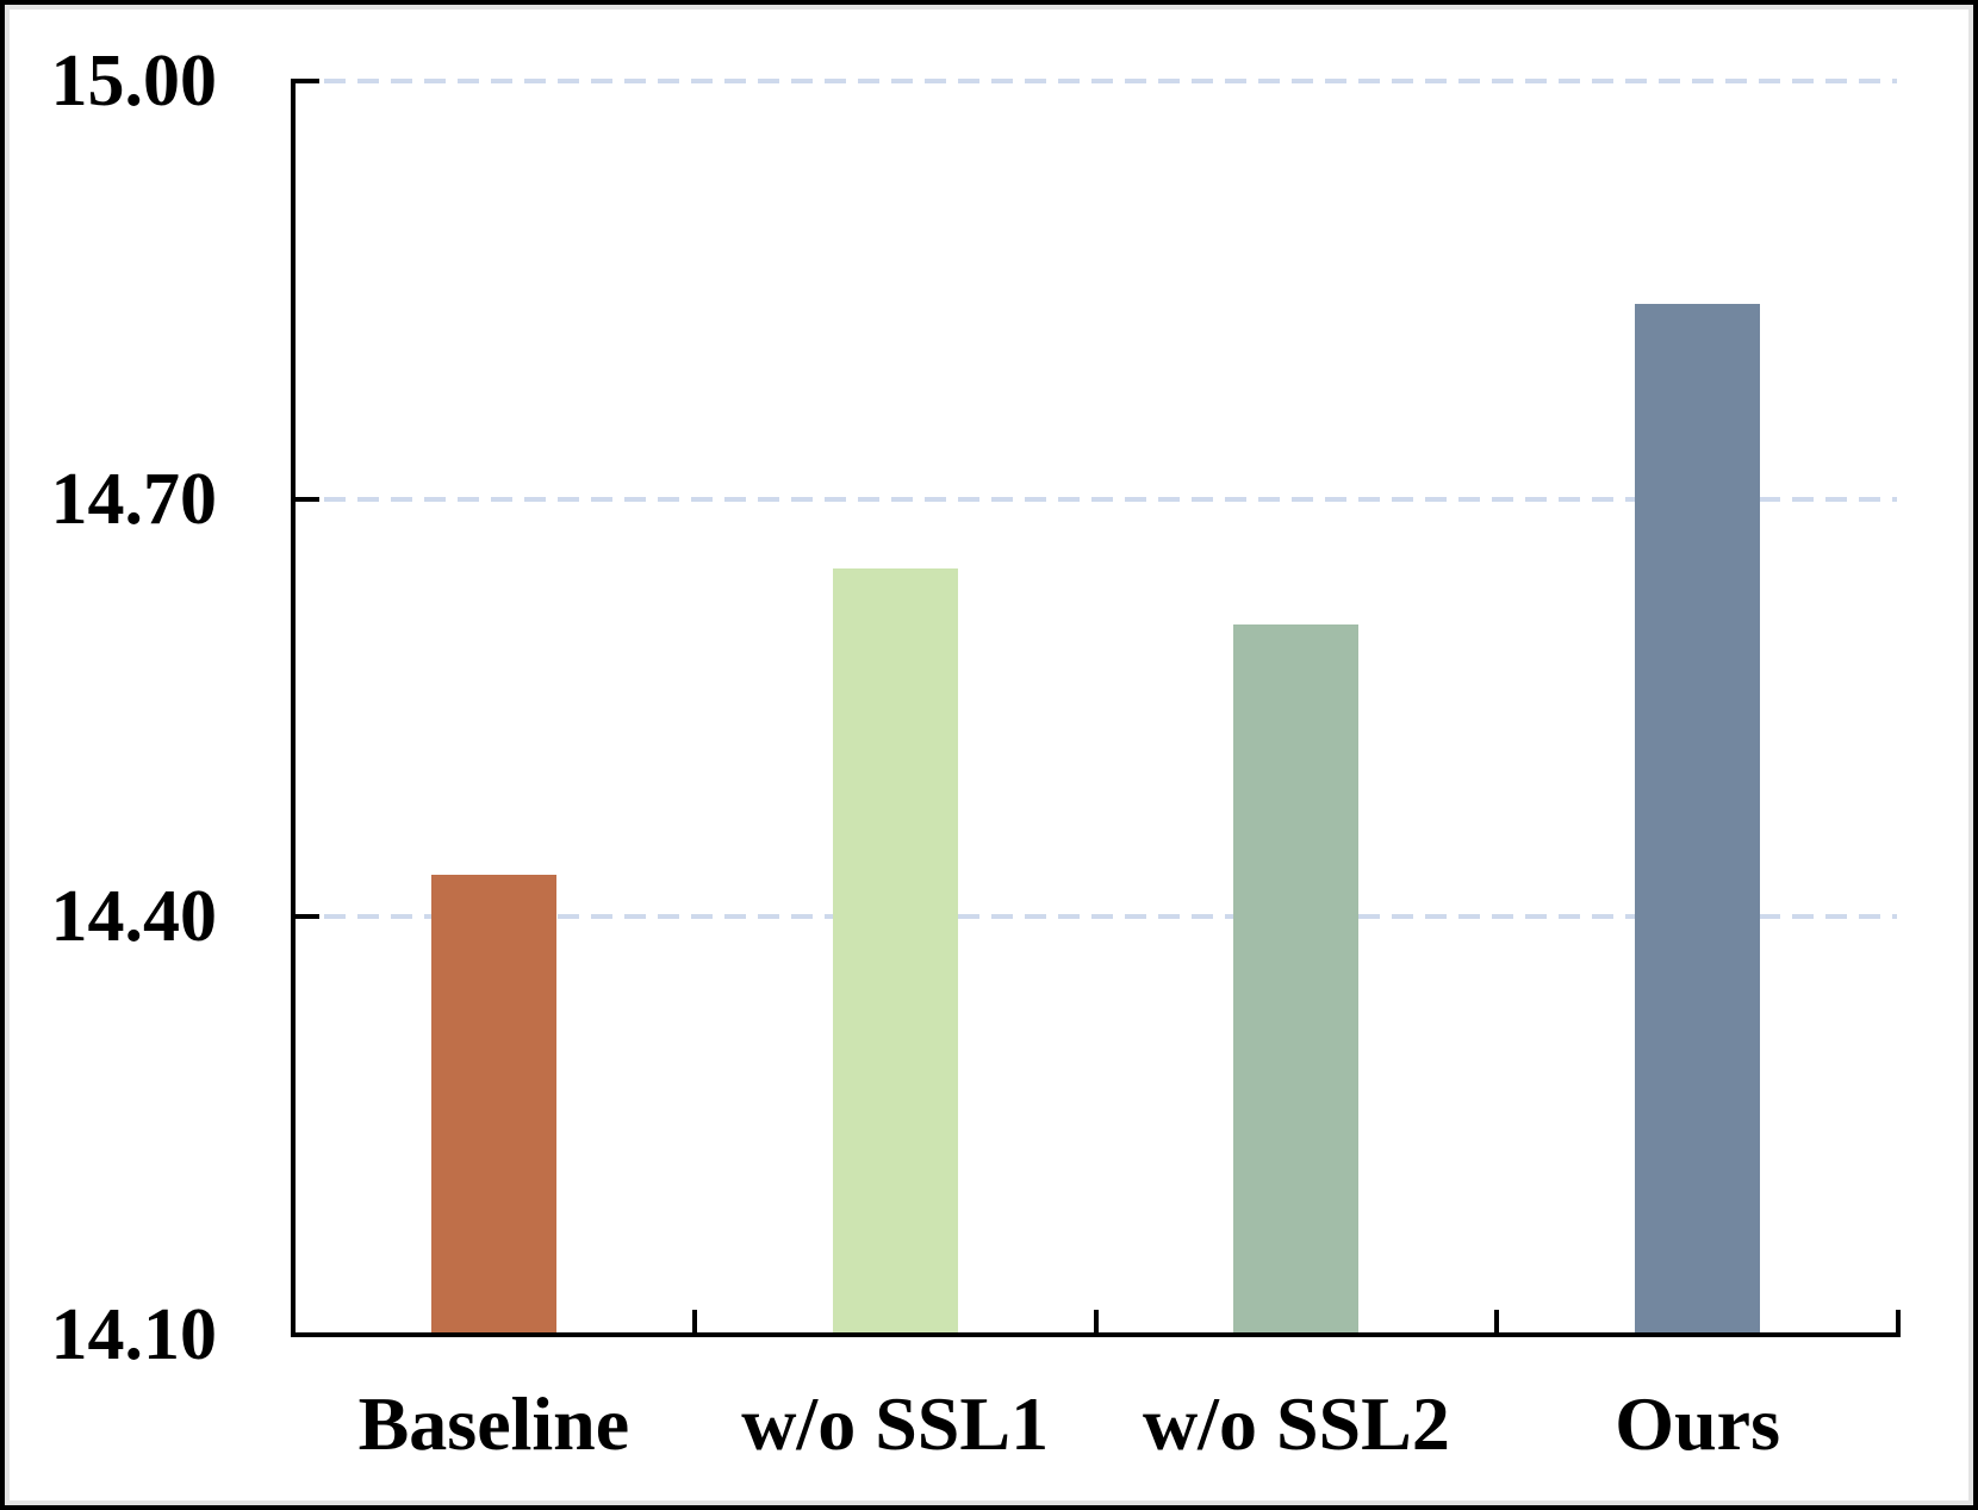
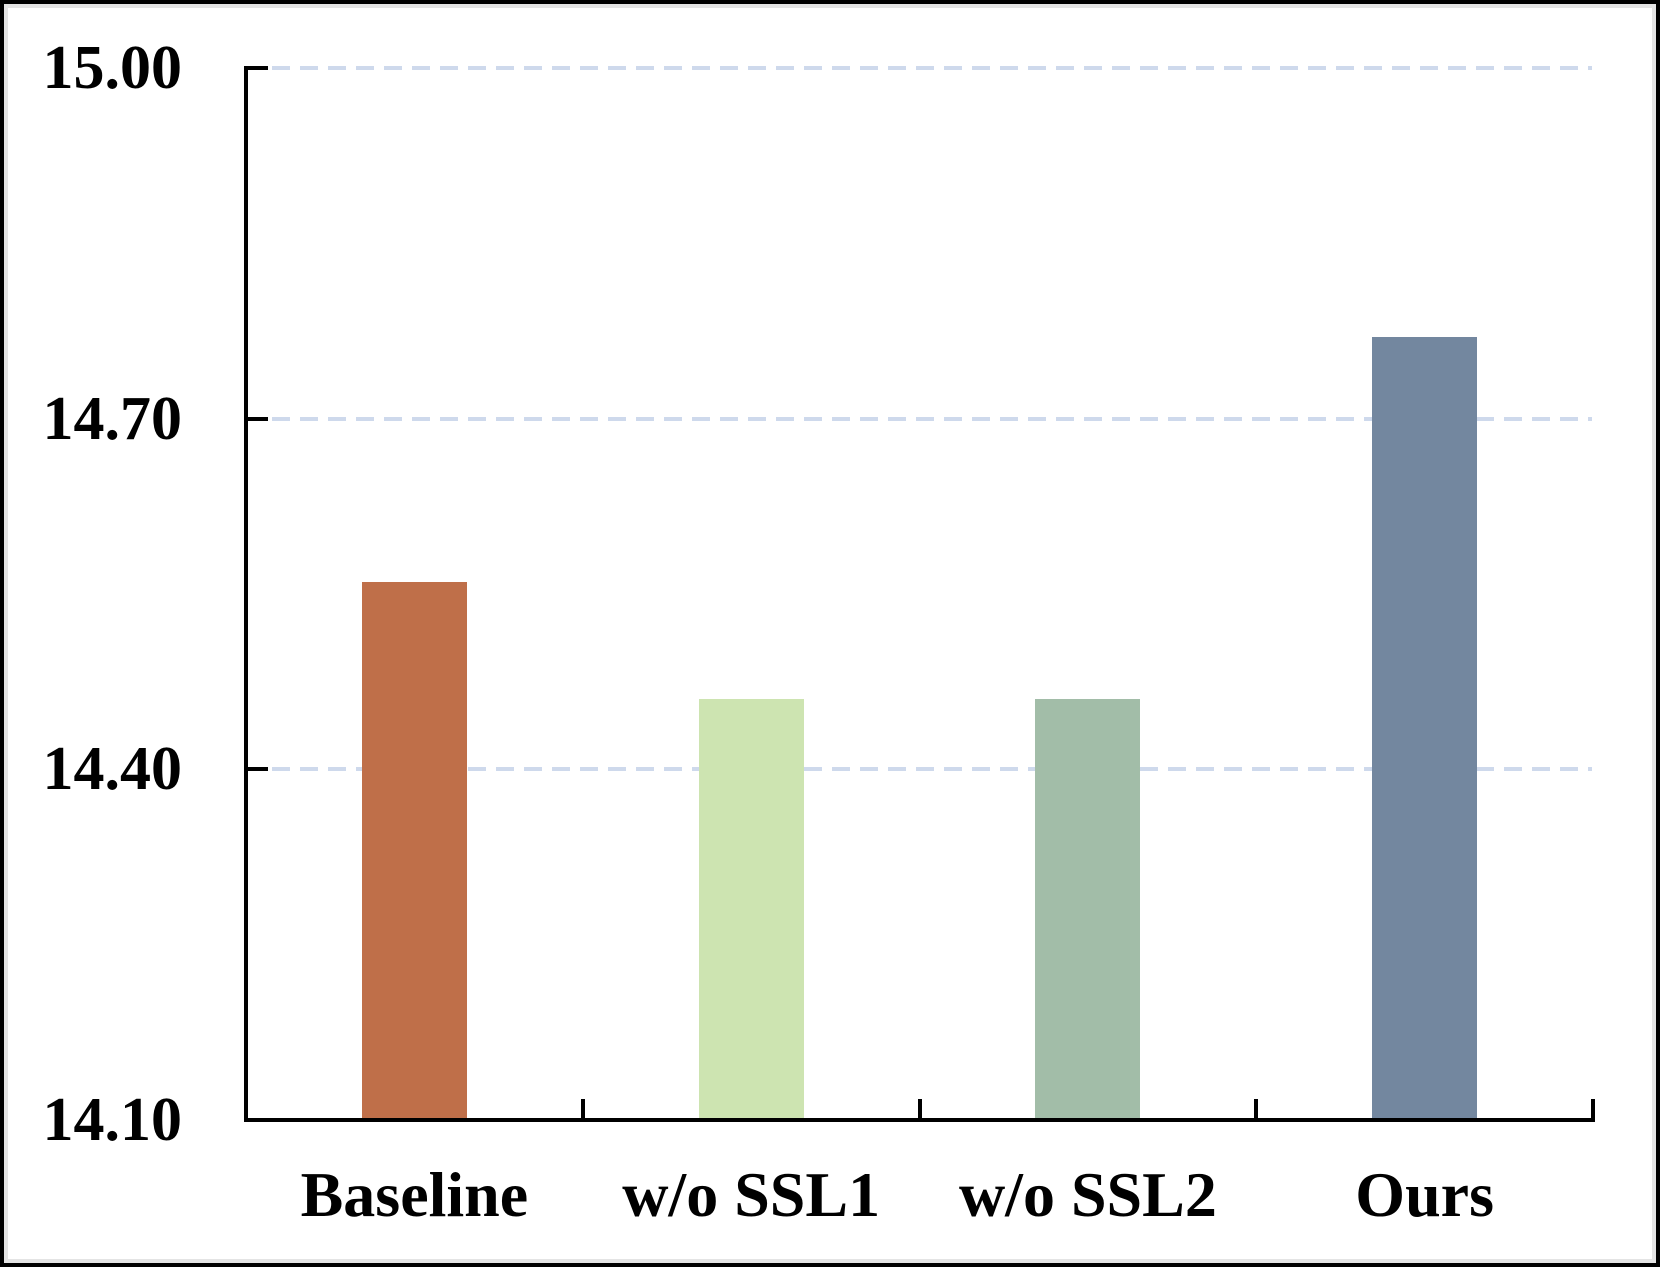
Baseline: 14.43 -> 14.56
w/o SSL1: 14.65 -> 14.46
w/o SSL2: 14.61 -> 14.46
Ours: 14.84 -> 14.77
